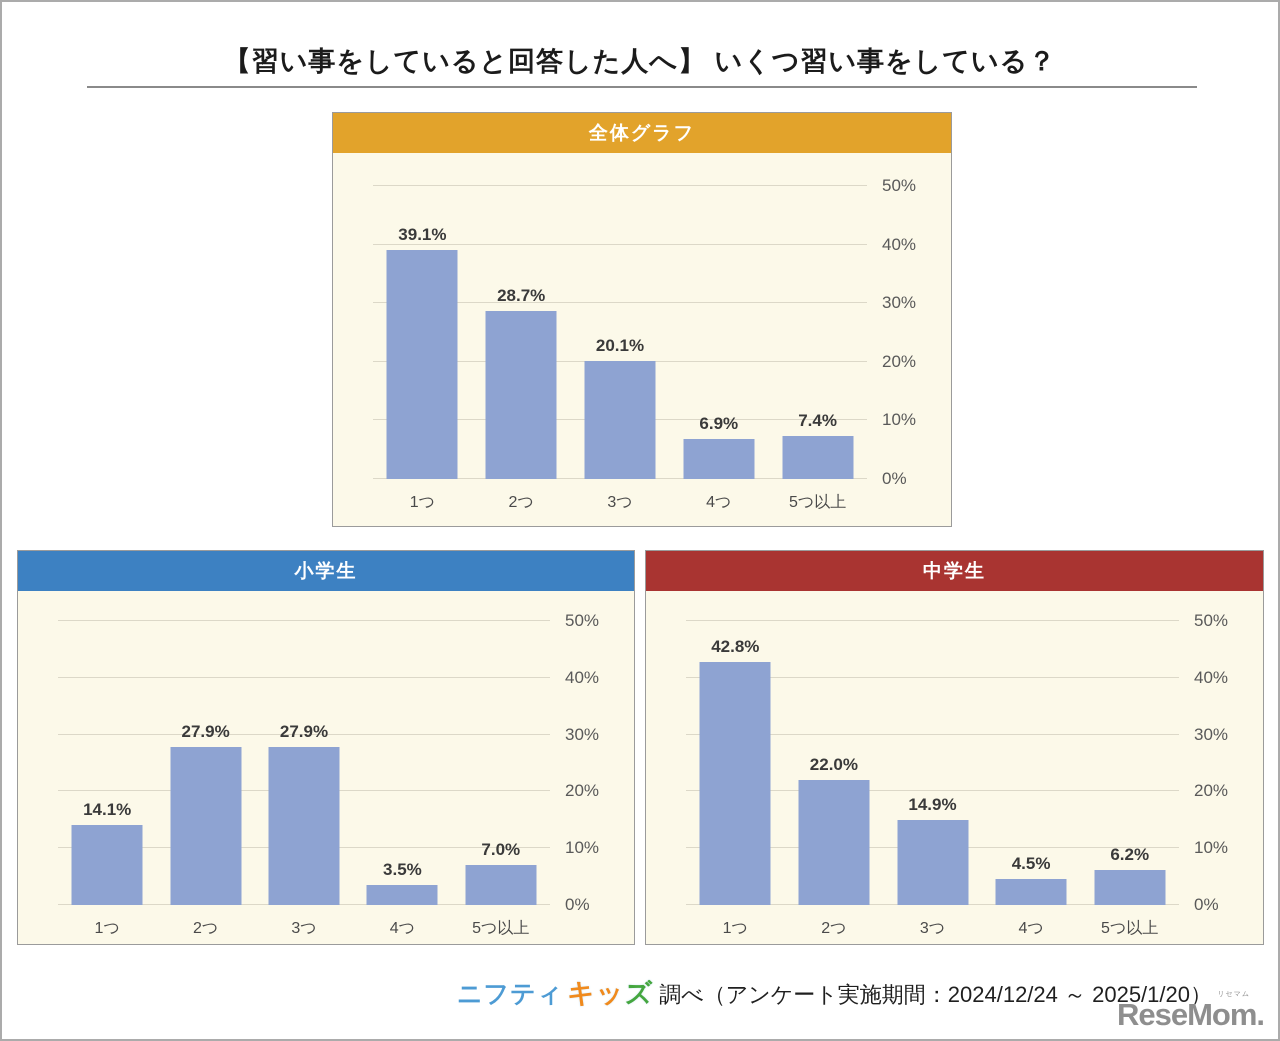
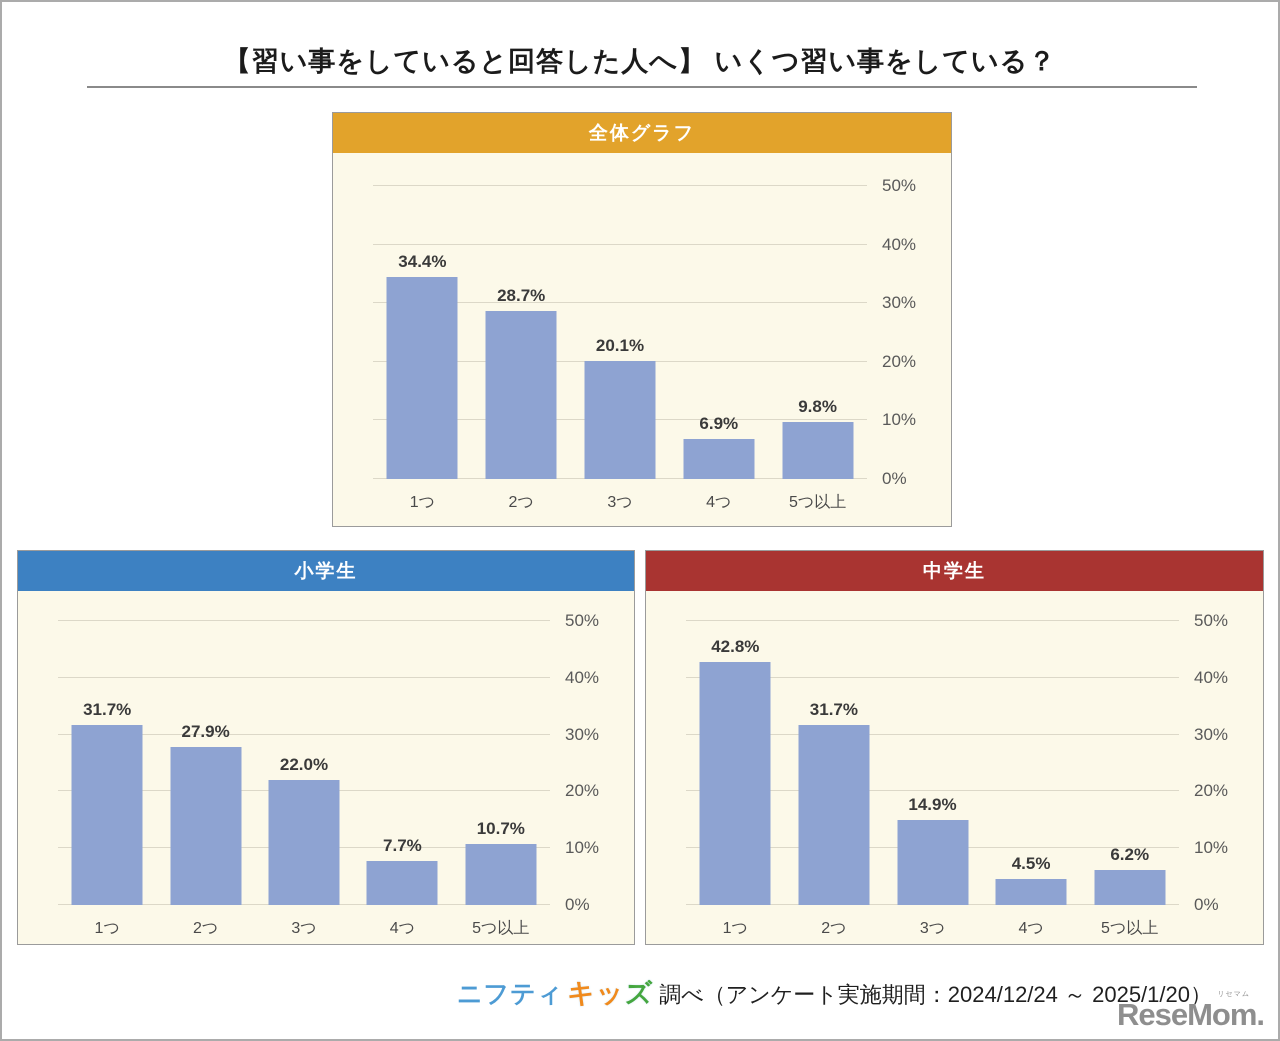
全体グラフ/1つ: 39.1% -> 34.4%
全体グラフ/5つ以上: 7.4% -> 9.8%
小学生/1つ: 14.1% -> 31.7%
小学生/3つ: 27.9% -> 22.0%
小学生/4つ: 3.5% -> 7.7%
小学生/5つ以上: 7.0% -> 10.7%
中学生/2つ: 22.0% -> 31.7%
